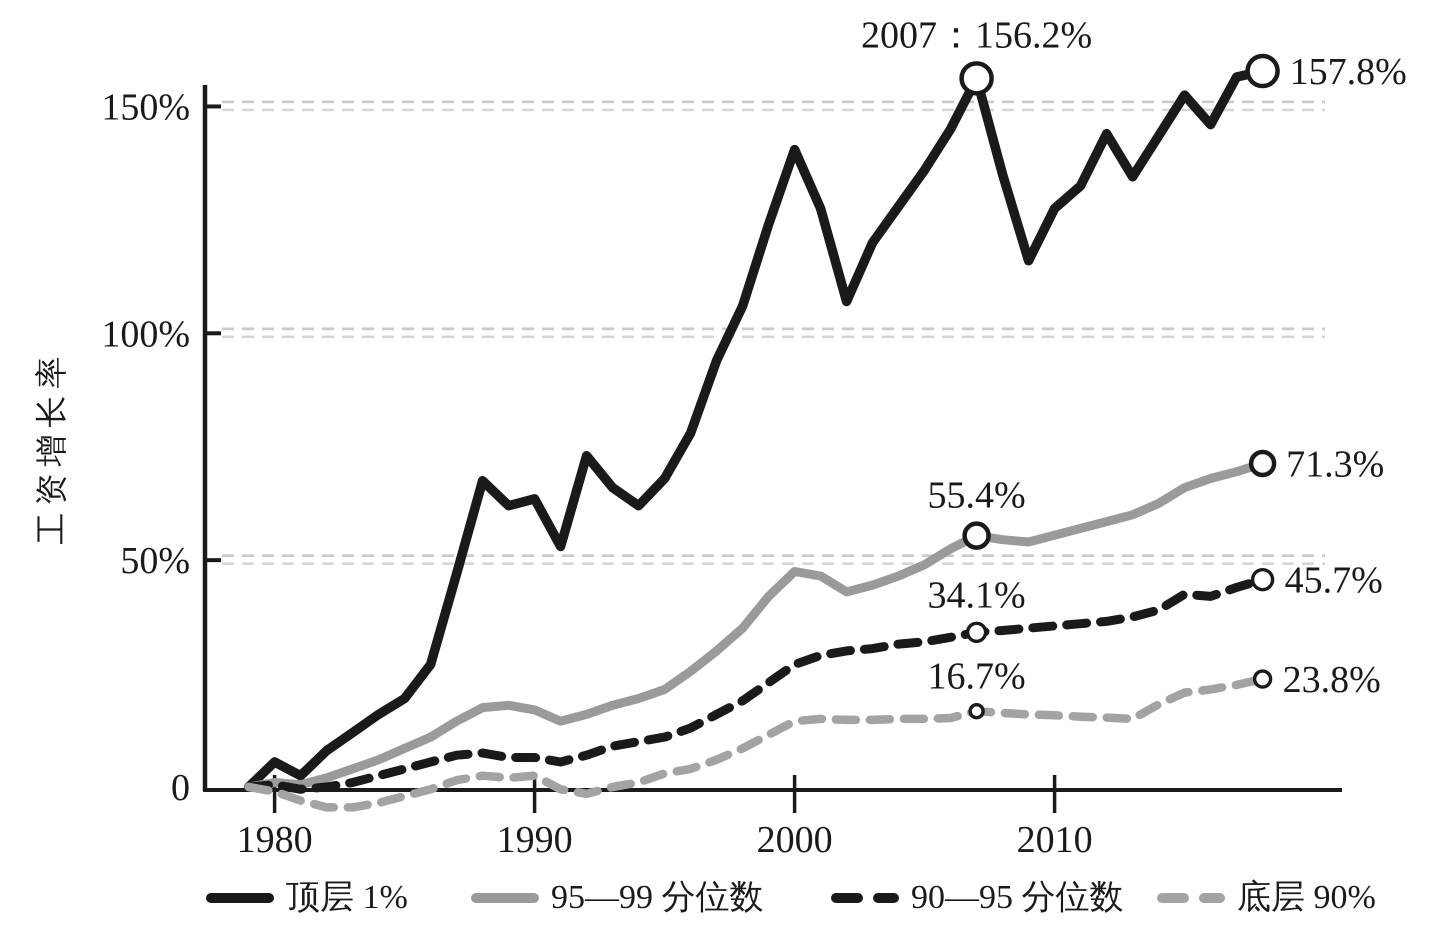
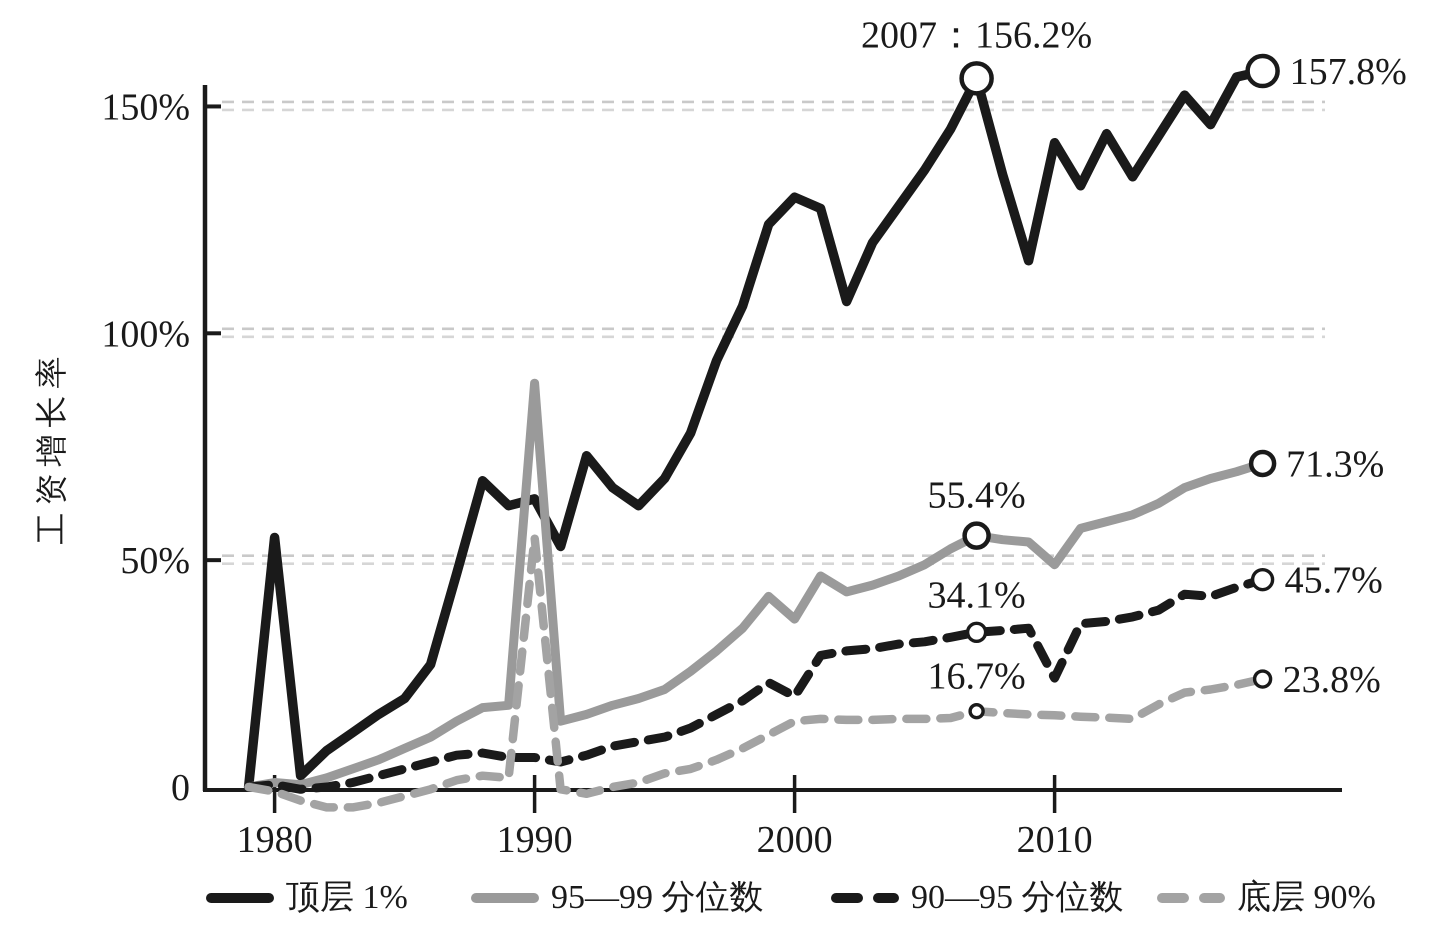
顶层 1%/1980: 6% -> 55%
95—99 分位数/1990: 17% -> 89%
底层 90%/1990: 2% -> 55%
顶层 1%/2000: 140% -> 130%
95—99 分位数/2000: 48% -> 37%
90—95 分位数/2000: 27% -> 20%
顶层 1%/2010: 128% -> 142%
95—99 分位数/2010: 56% -> 49%
90—95 分位数/2010: 36% -> 24%
